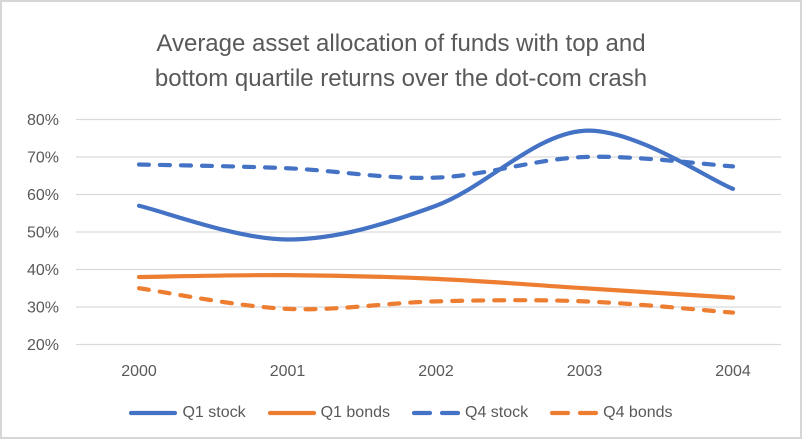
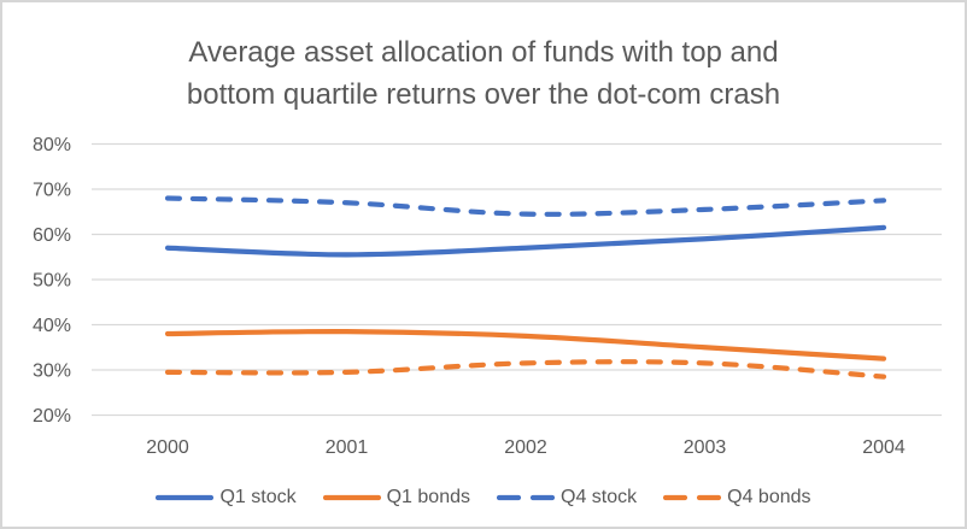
Q4 bonds/2000: 35% -> 30%
Q1 stock/2001: 48% -> 56%
Q1 stock/2003: 77% -> 59%
Q4 stock/2003: 70% -> 66%
